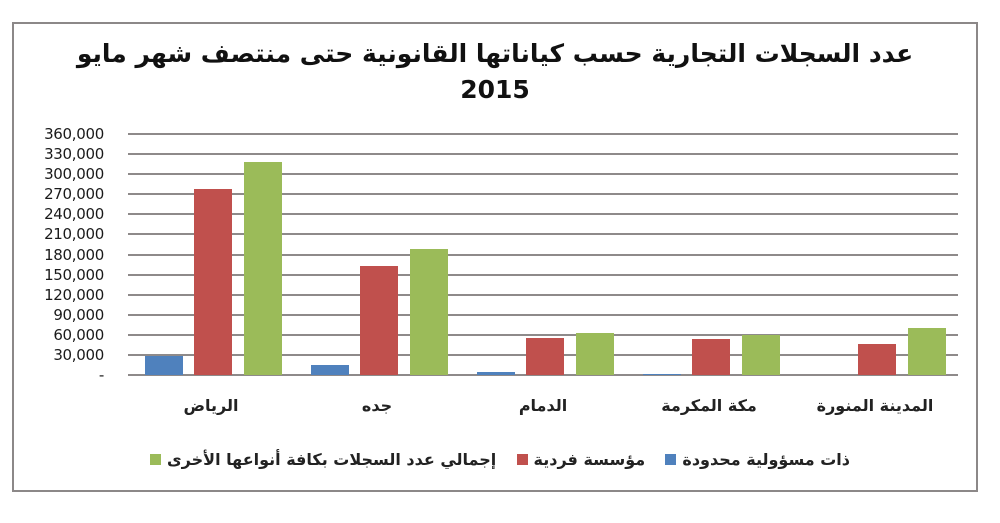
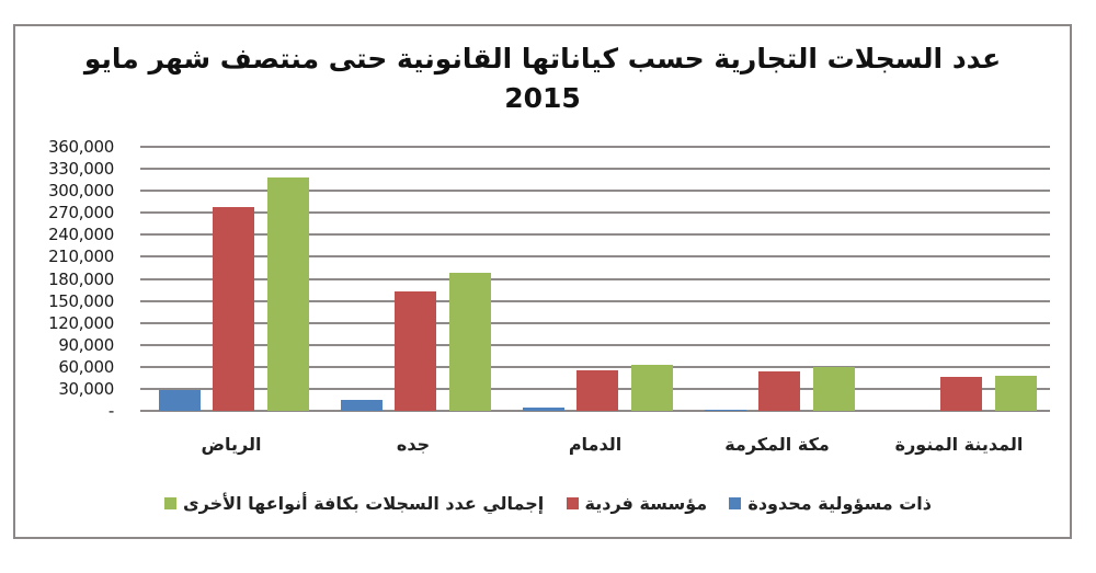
إجمالي عدد السجلات بكافة أنواعها الأخرى/المدينة المنورة: 70000 -> 50000
